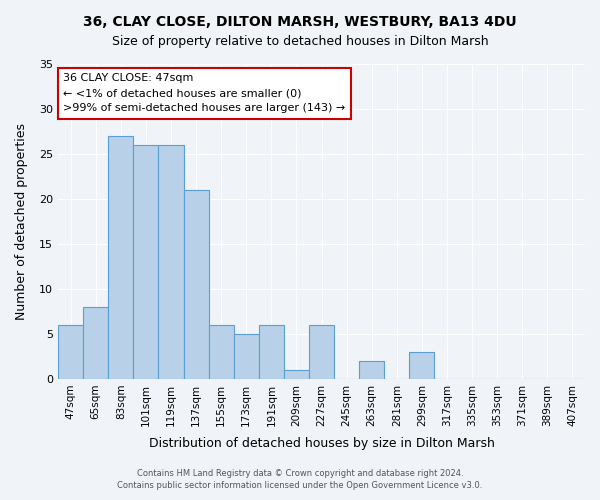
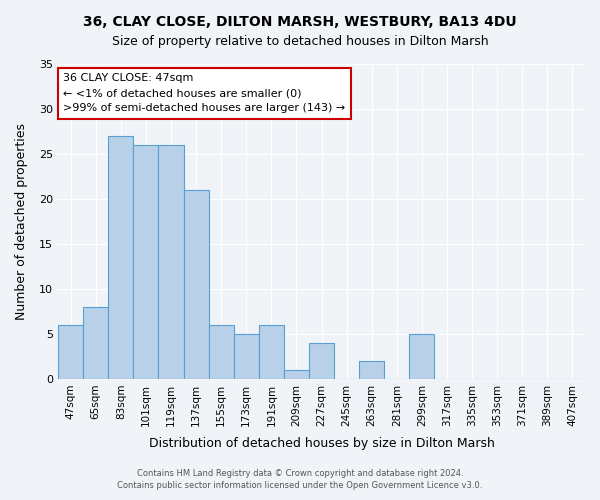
227sqm: 6 -> 4
299sqm: 3 -> 5
